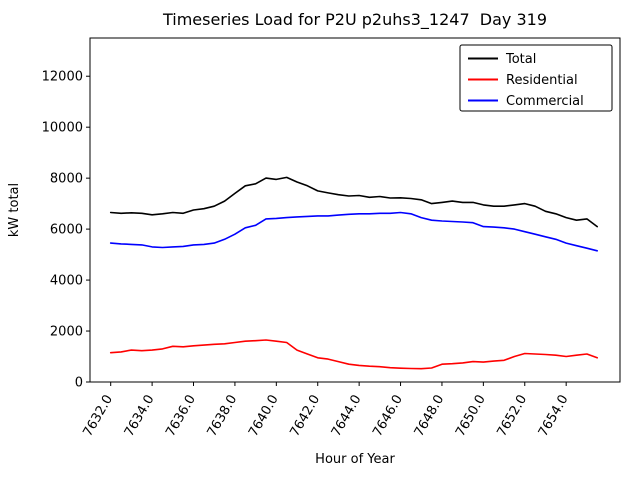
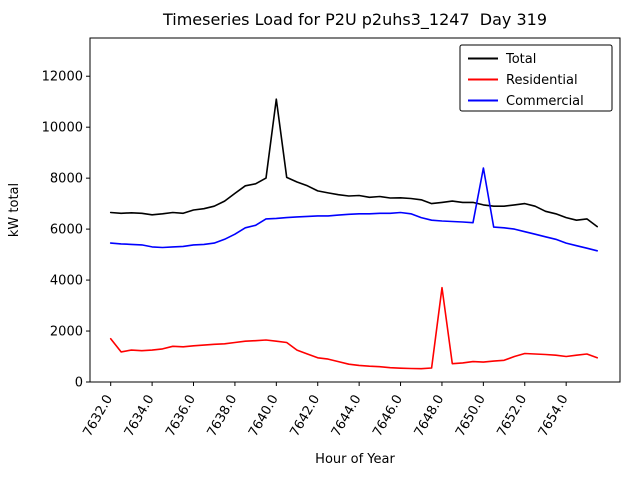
Residential/7632.0: 1200 -> 1700
Total/7640.0: 8000 -> 11100
Residential/7648.0: 700 -> 3700
Commercial/7650.0: 6100 -> 8400
